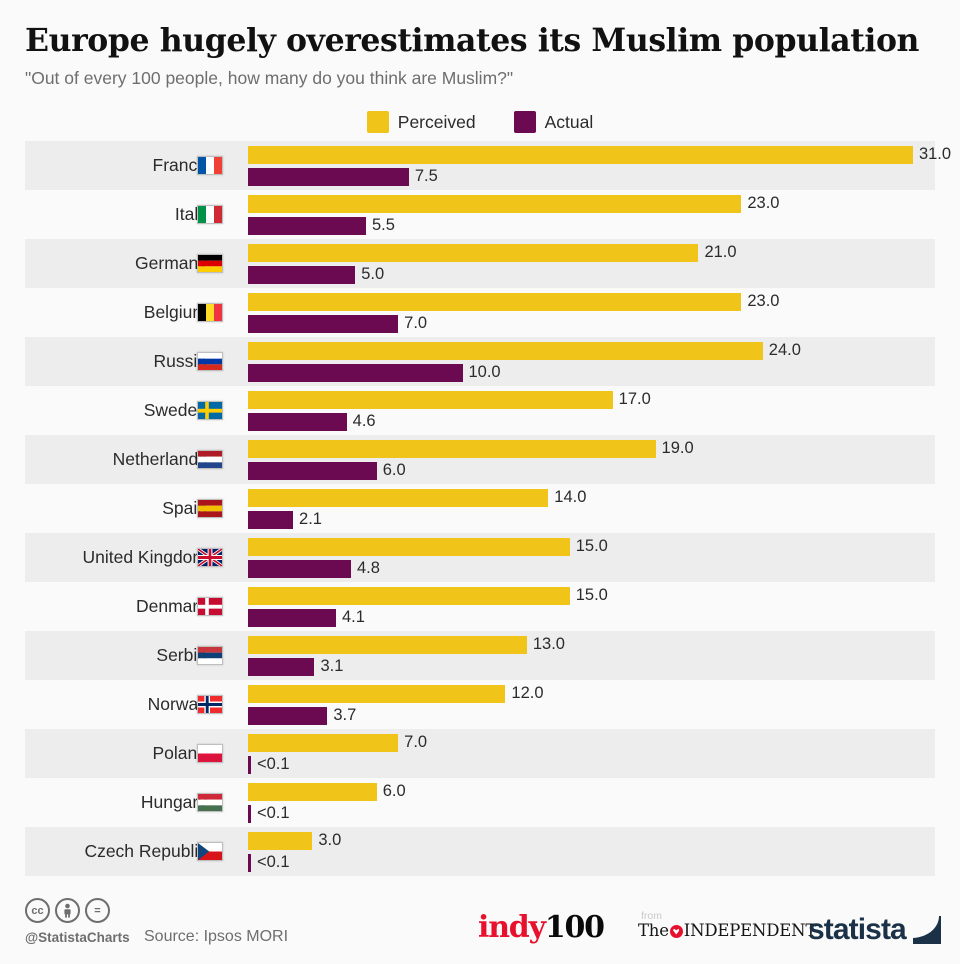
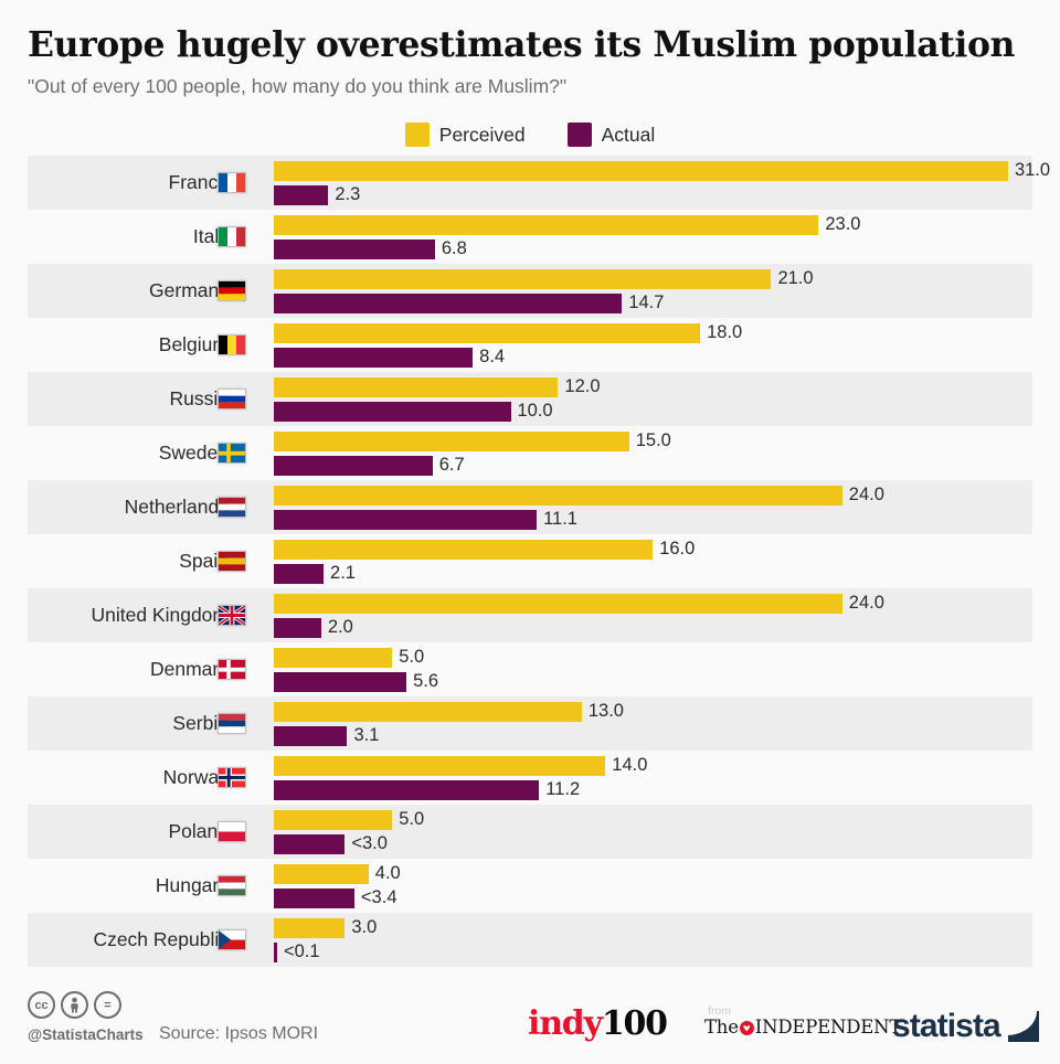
Actual/France: 7.5 -> 2.3
Actual/Italy: 5.5 -> 6.8
Actual/Germany: 5.0 -> 14.7
Perceived/Belgium: 23.0 -> 18.0
Actual/Belgium: 7.0 -> 8.4
Perceived/Russia: 24.0 -> 12.0
Perceived/Sweden: 17.0 -> 15.0
Actual/Sweden: 4.6 -> 6.7
Perceived/Netherlands: 19.0 -> 24.0
Actual/Netherlands: 6.0 -> 11.1
Perceived/Spain: 14.0 -> 16.0
Perceived/United Kingdom: 15.0 -> 24.0
Actual/United Kingdom: 4.8 -> 2.0
Perceived/Denmark: 15.0 -> 5.0
Actual/Denmark: 4.1 -> 5.6
Perceived/Norway: 12.0 -> 14.0
Actual/Norway: 3.7 -> 11.2
Perceived/Poland: 7.0 -> 5.0
Actual/Poland: 0.1 -> 3.0
Perceived/Hungary: 6.0 -> 4.0
Actual/Hungary: 0.1 -> 3.4
